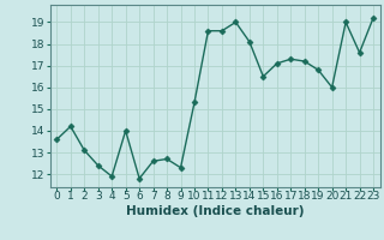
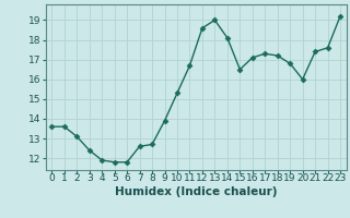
1: 14.2 -> 13.6
5: 14.0 -> 11.8
9: 12.3 -> 13.9
11: 18.6 -> 16.7
21: 19.0 -> 17.4
